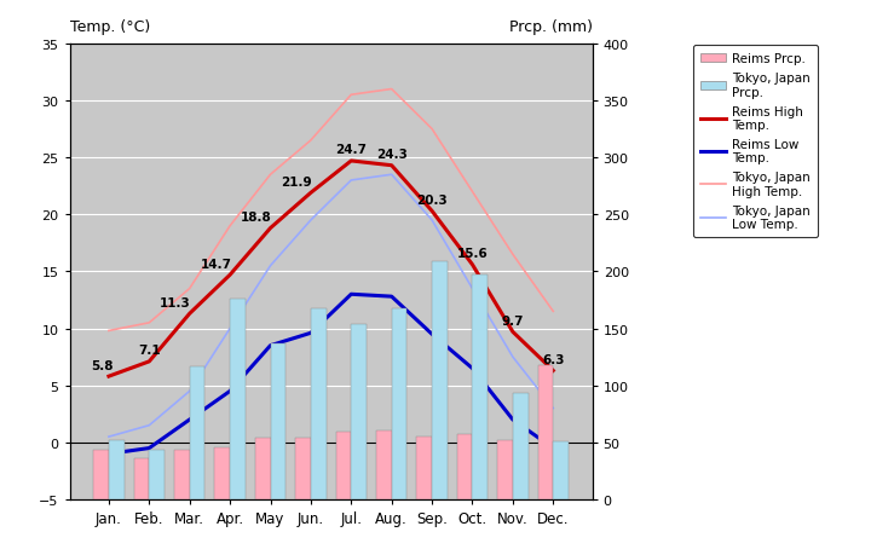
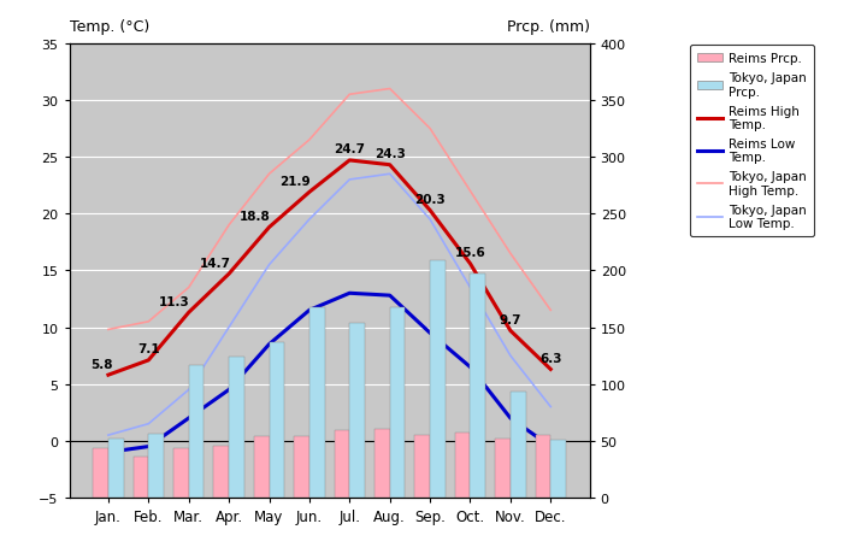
Tokyo, Japan Prcp./Feb.: 44 -> 56
Tokyo, Japan Prcp./Apr.: 176 -> 124
Reims Low Temp./Jun.: 9.6 -> 11.5
Reims Prcp./Dec.: 118 -> 55
